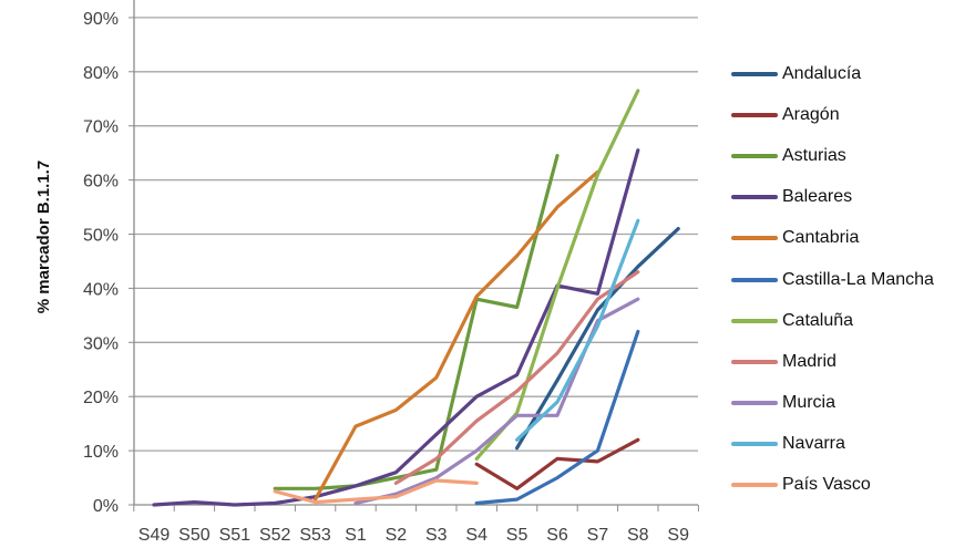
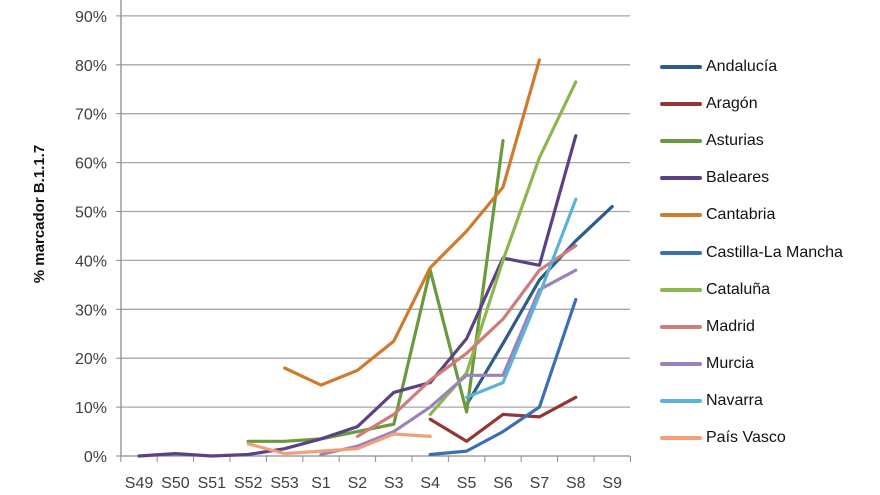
Cantabria/S53: 1% -> 18%
Baleares/S4: 20% -> 15%
Asturias/S5: 36% -> 9%
Navarra/S6: 19% -> 15%
Cantabria/S7: 62% -> 81%
